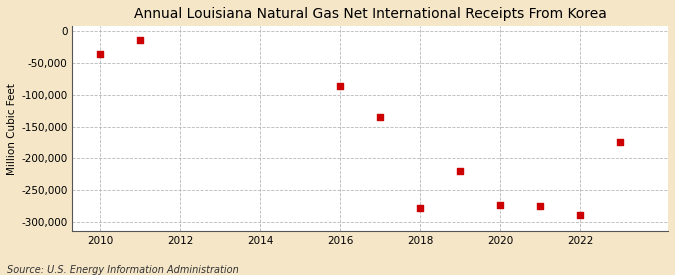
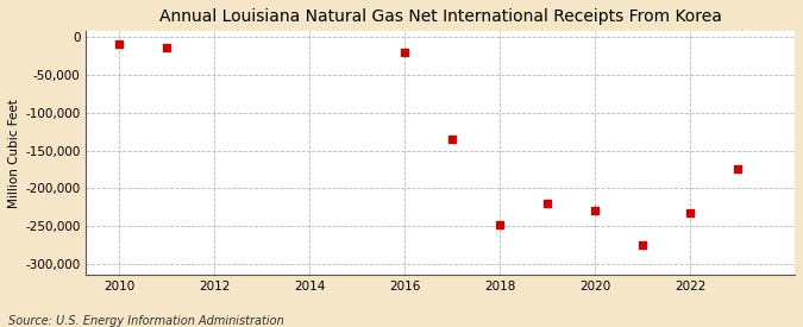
2010: -36,000 -> -9,000
2016: -86,000 -> -20,000
2018: -278,000 -> -249,000
2020: -274,000 -> -230,000
2022: -290,000 -> -232,000
